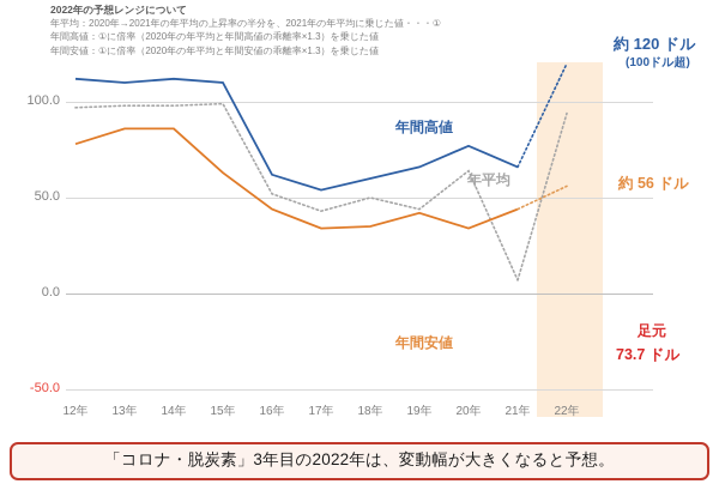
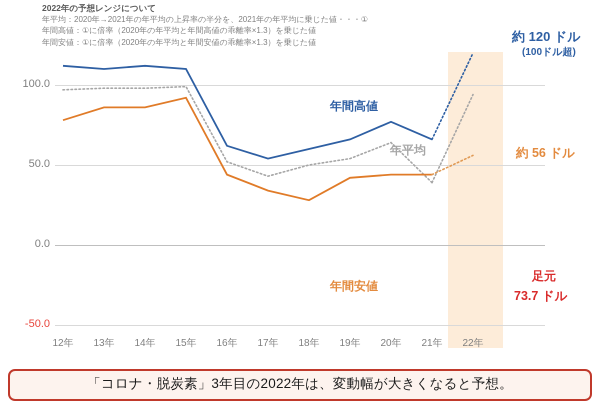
年間安値/15年: 63 -> 92
年間安値/18年: 35 -> 28
年平均/19年: 44 -> 54
年間安値/20年: 34 -> 44
年平均/21年: 7 -> 39
年間高値/22年: 70 -> 85
年平均/22年: 50 -> 68
年間安値/22年: -33 -> -40
